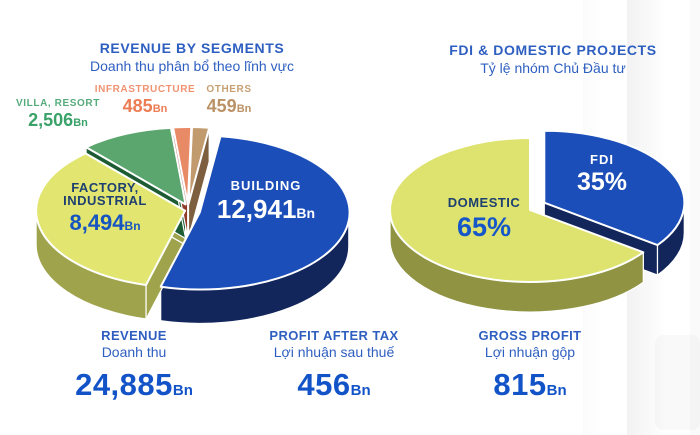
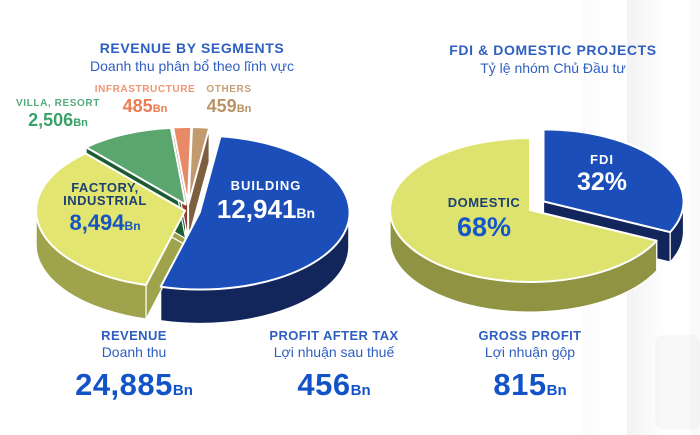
FDI & DOMESTIC PROJECTS/FDI: 35% -> 32%
FDI & DOMESTIC PROJECTS/DOMESTIC: 65% -> 68%
